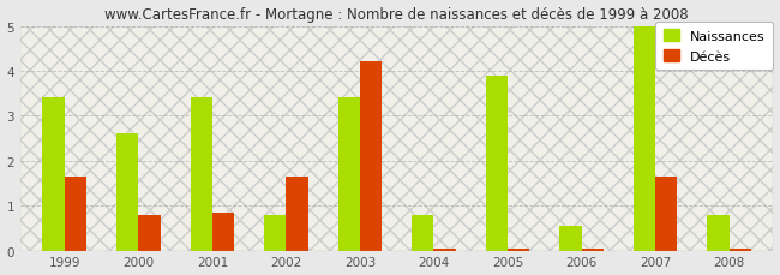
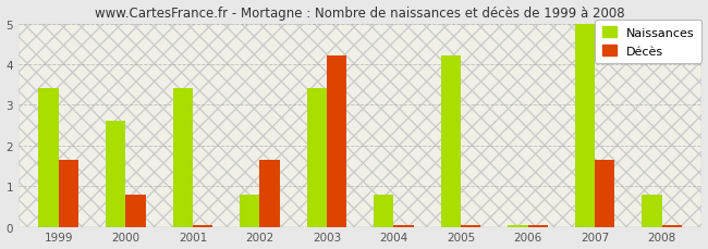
Décès/2001: 0.85 -> 0.03
Naissances/2005: 3.90 -> 4.20
Naissances/2006: 0.55 -> 0.05
